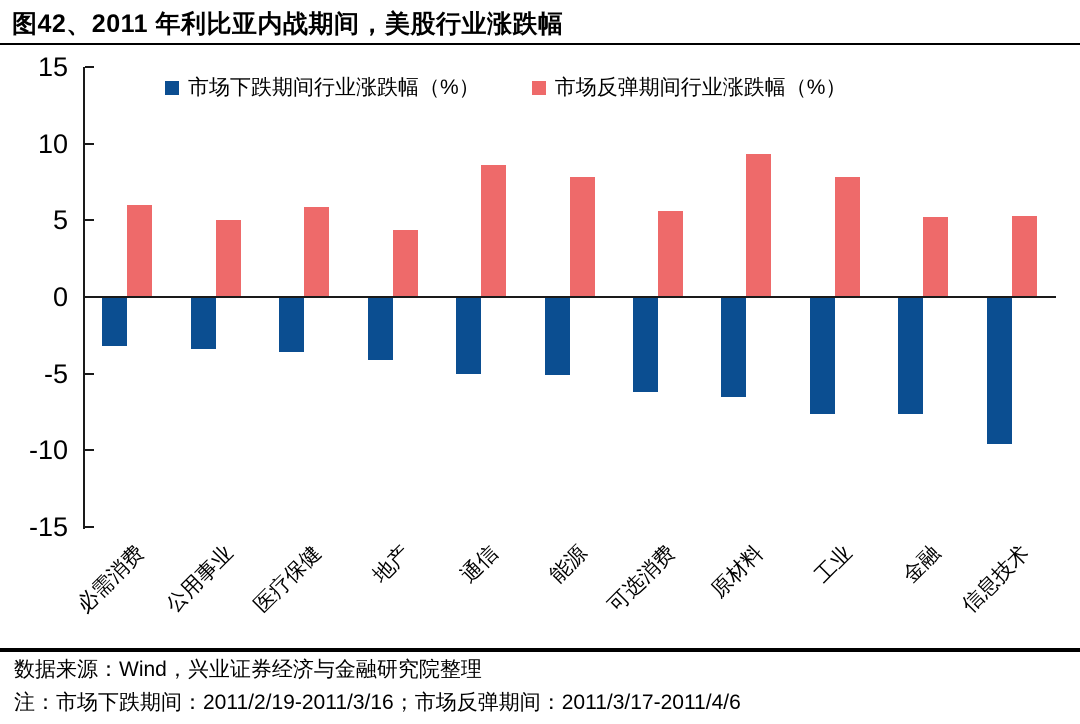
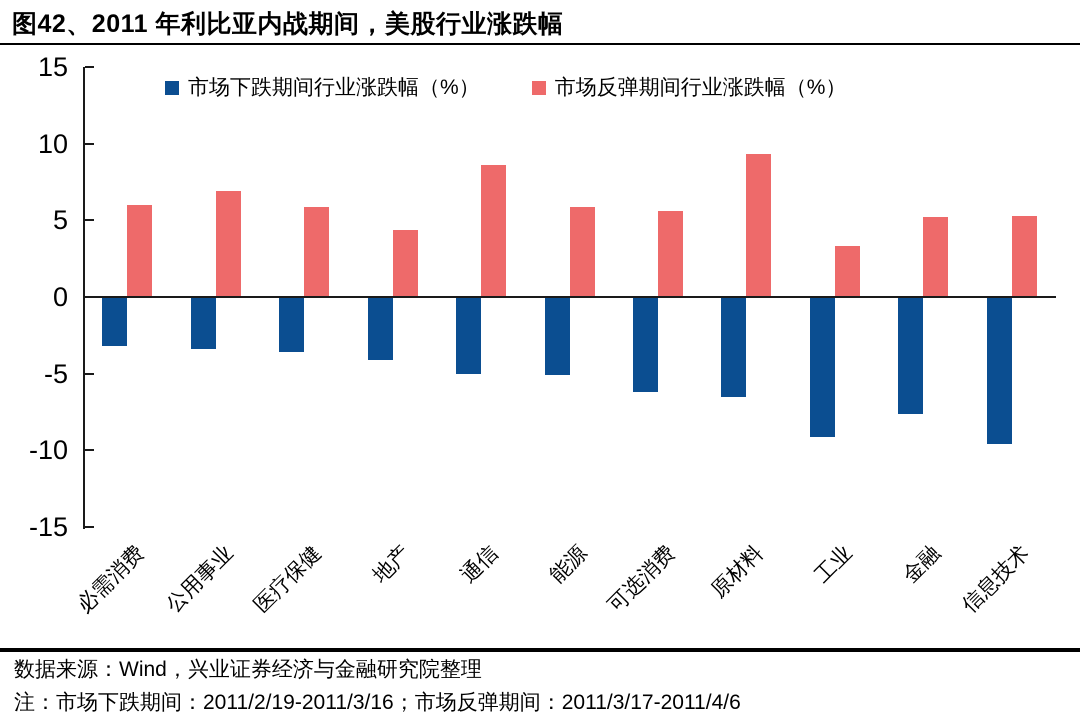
市场反弹期间行业涨跌幅（%）/公用事业: 5.0 -> 6.9
市场反弹期间行业涨跌幅（%）/能源: 7.8 -> 5.9
市场下跌期间行业涨跌幅（%）/工业: -7.6 -> -9.1
市场反弹期间行业涨跌幅（%）/工业: 7.8 -> 3.3
